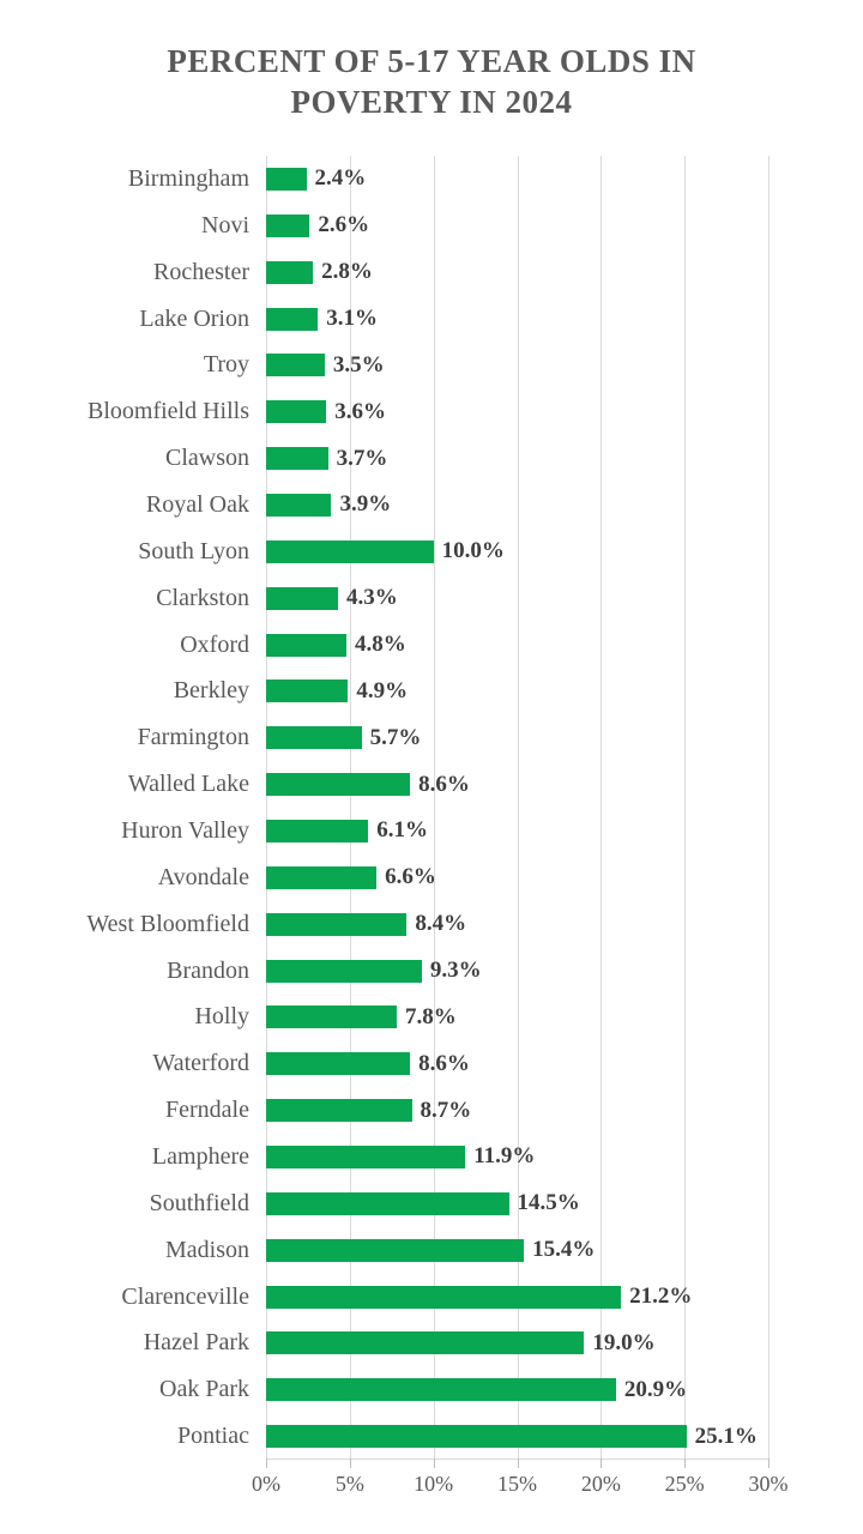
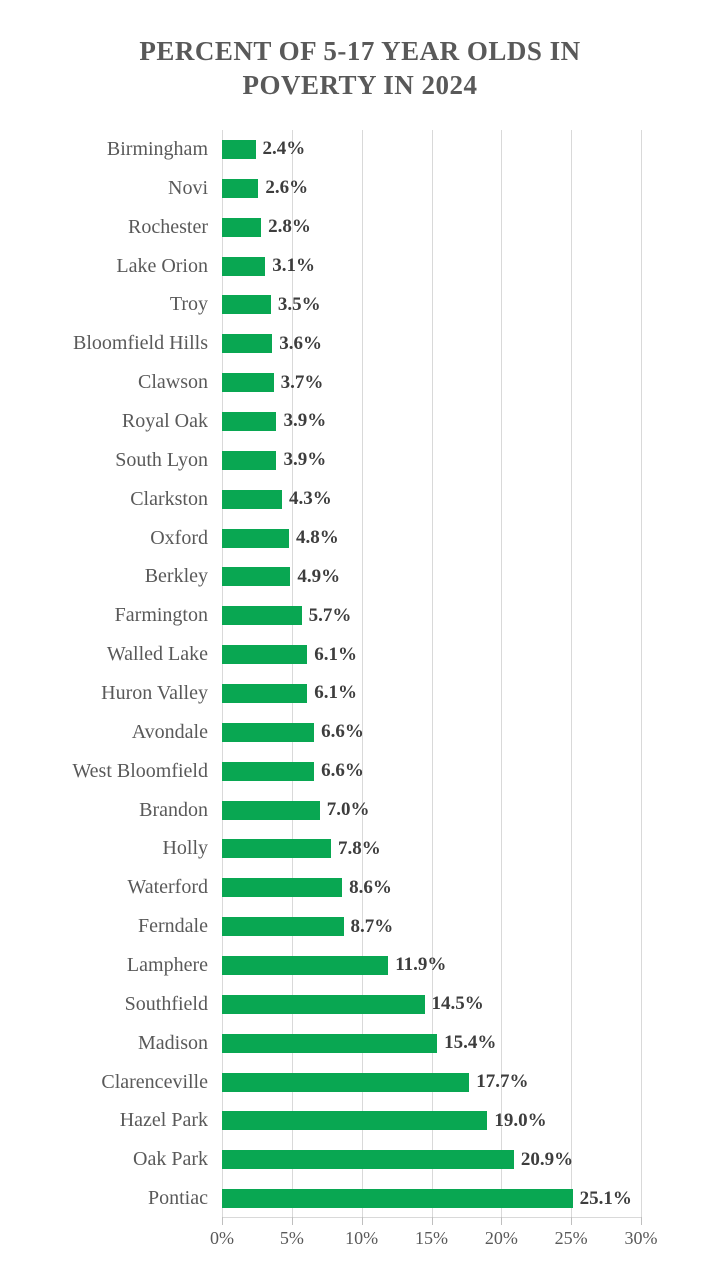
South Lyon: 10.0% -> 3.9%
Walled Lake: 8.6% -> 6.1%
West Bloomfield: 8.4% -> 6.6%
Brandon: 9.3% -> 7.0%
Clarenceville: 21.2% -> 17.7%
